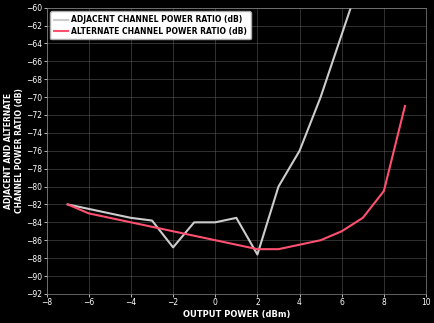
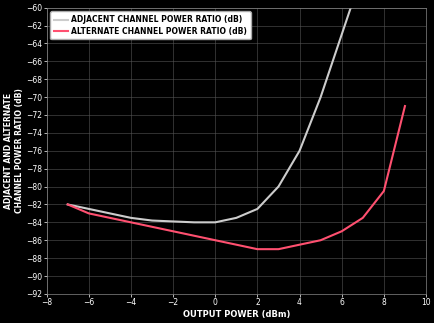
ADJACENT CHANNEL POWER RATIO (dB)/−2: -86.8 -> -83.9
ADJACENT CHANNEL POWER RATIO (dB)/2: -87.6 -> -82.5
